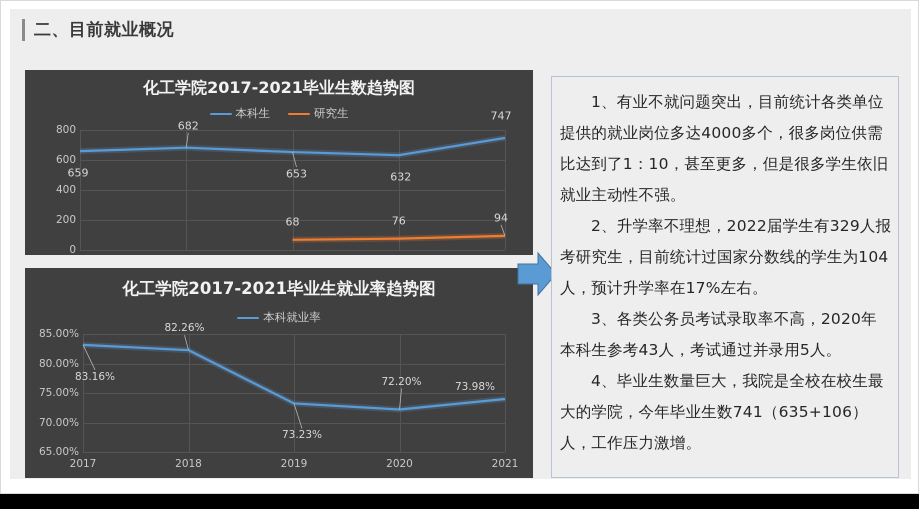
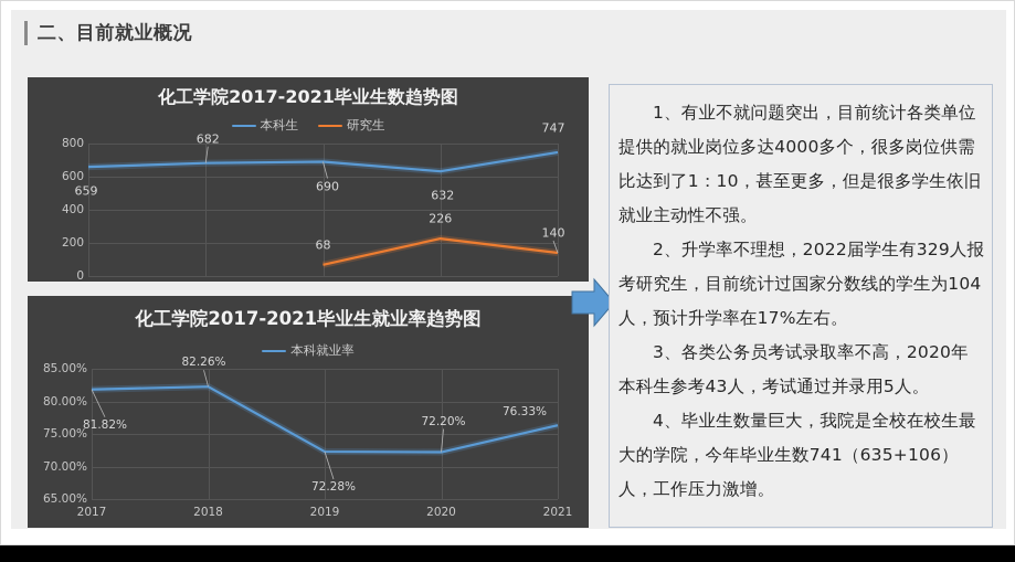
化工学院2017-2021毕业生数趋势图/本科生/2019: 653 -> 690
化工学院2017-2021毕业生数趋势图/研究生/2020: 76 -> 226
化工学院2017-2021毕业生数趋势图/研究生/2021: 94 -> 140
化工学院2017-2021毕业生就业率趋势图/2017: 83.16% -> 81.82%
化工学院2017-2021毕业生就业率趋势图/2019: 73.23% -> 72.28%
化工学院2017-2021毕业生就业率趋势图/2021: 73.98% -> 76.33%
